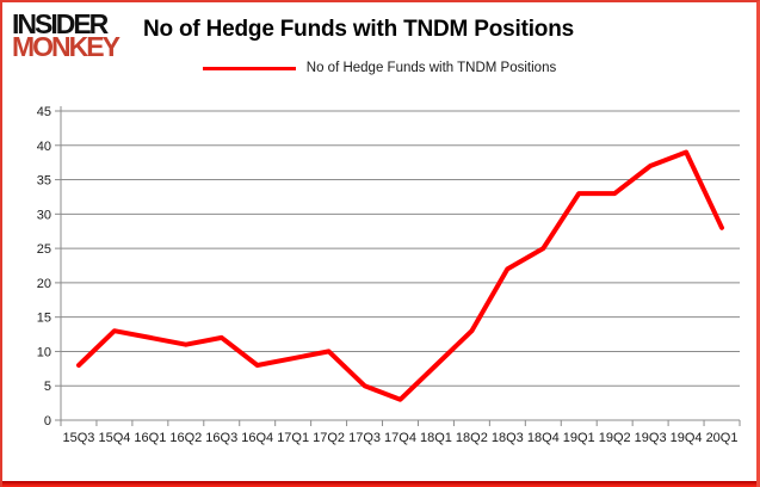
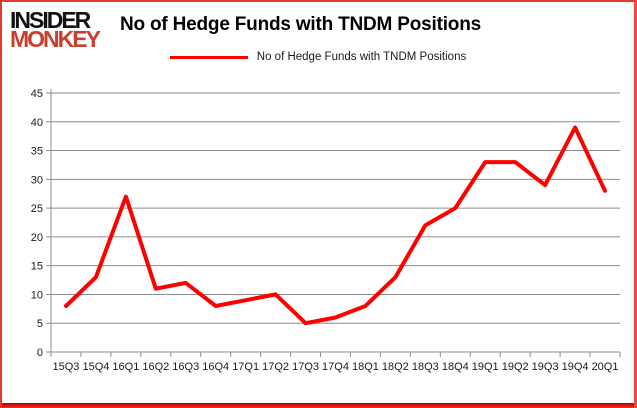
16Q1: 12 -> 27
17Q4: 3 -> 6
19Q3: 37 -> 29
